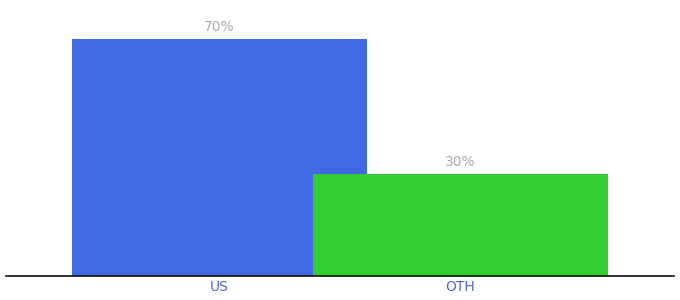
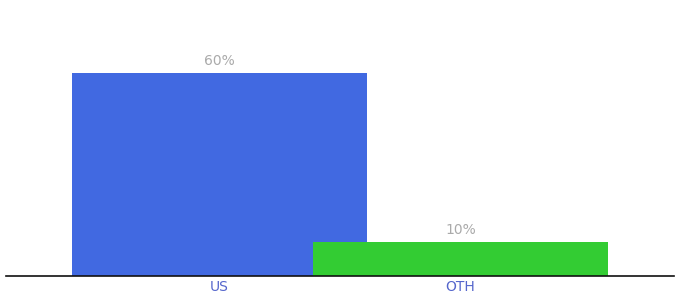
US: 70% -> 60%
OTH: 30% -> 10%
